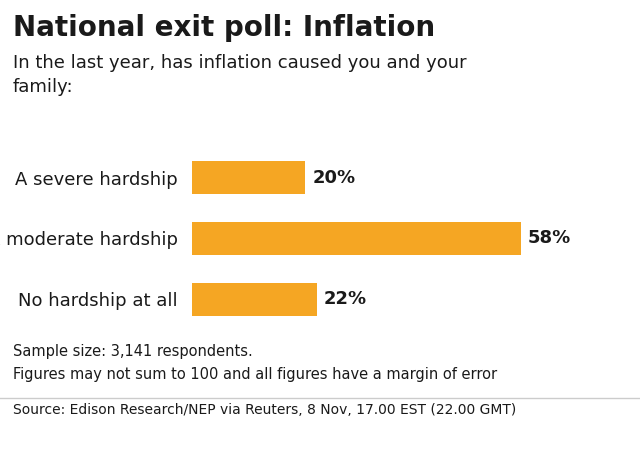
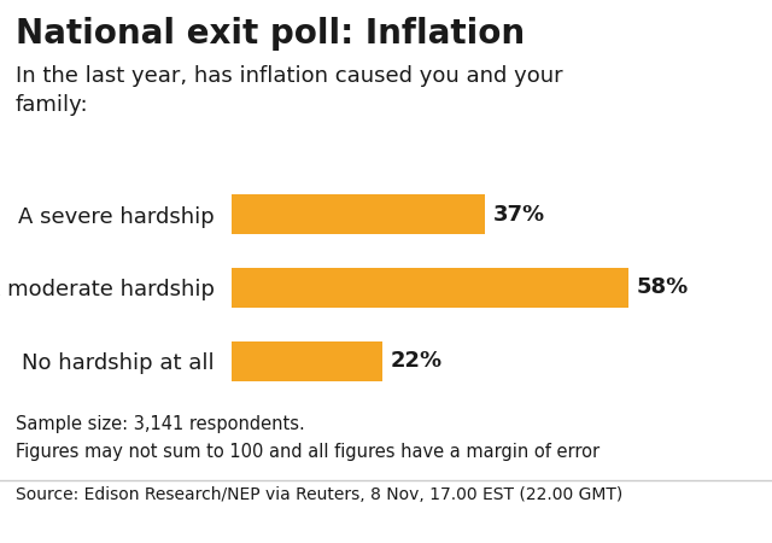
A severe hardship: 20% -> 37%
